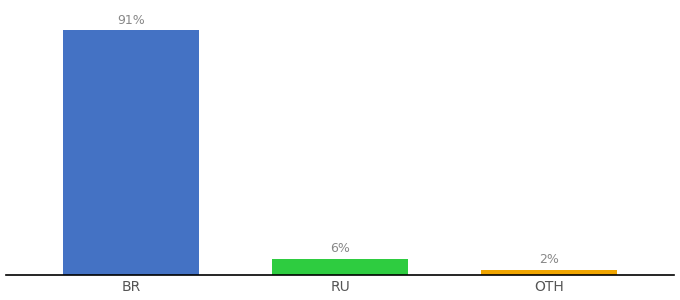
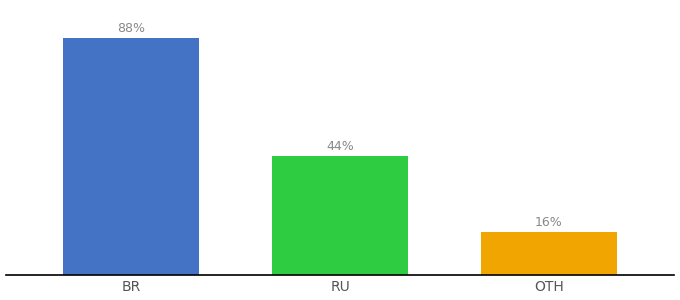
BR: 91% -> 88%
RU: 6% -> 44%
OTH: 2% -> 16%
